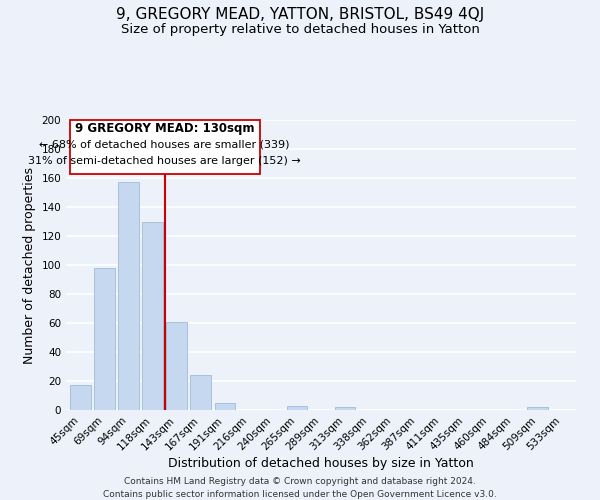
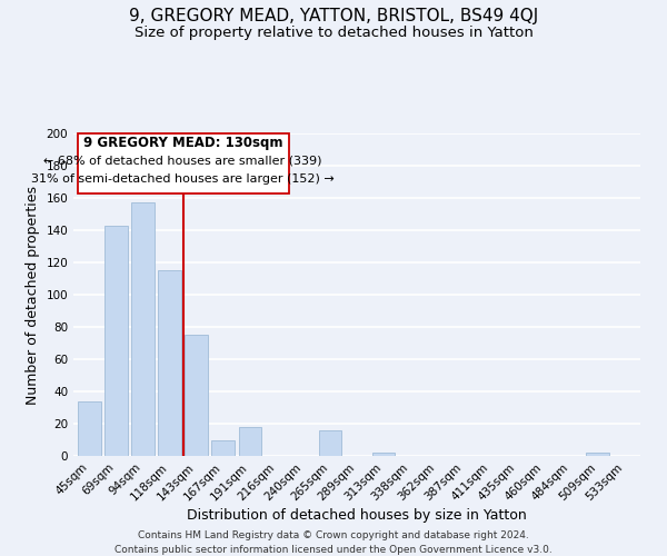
45sqm: 17 -> 34
69sqm: 98 -> 143
118sqm: 130 -> 115
143sqm: 61 -> 75
167sqm: 24 -> 10
191sqm: 5 -> 18
265sqm: 3 -> 16
